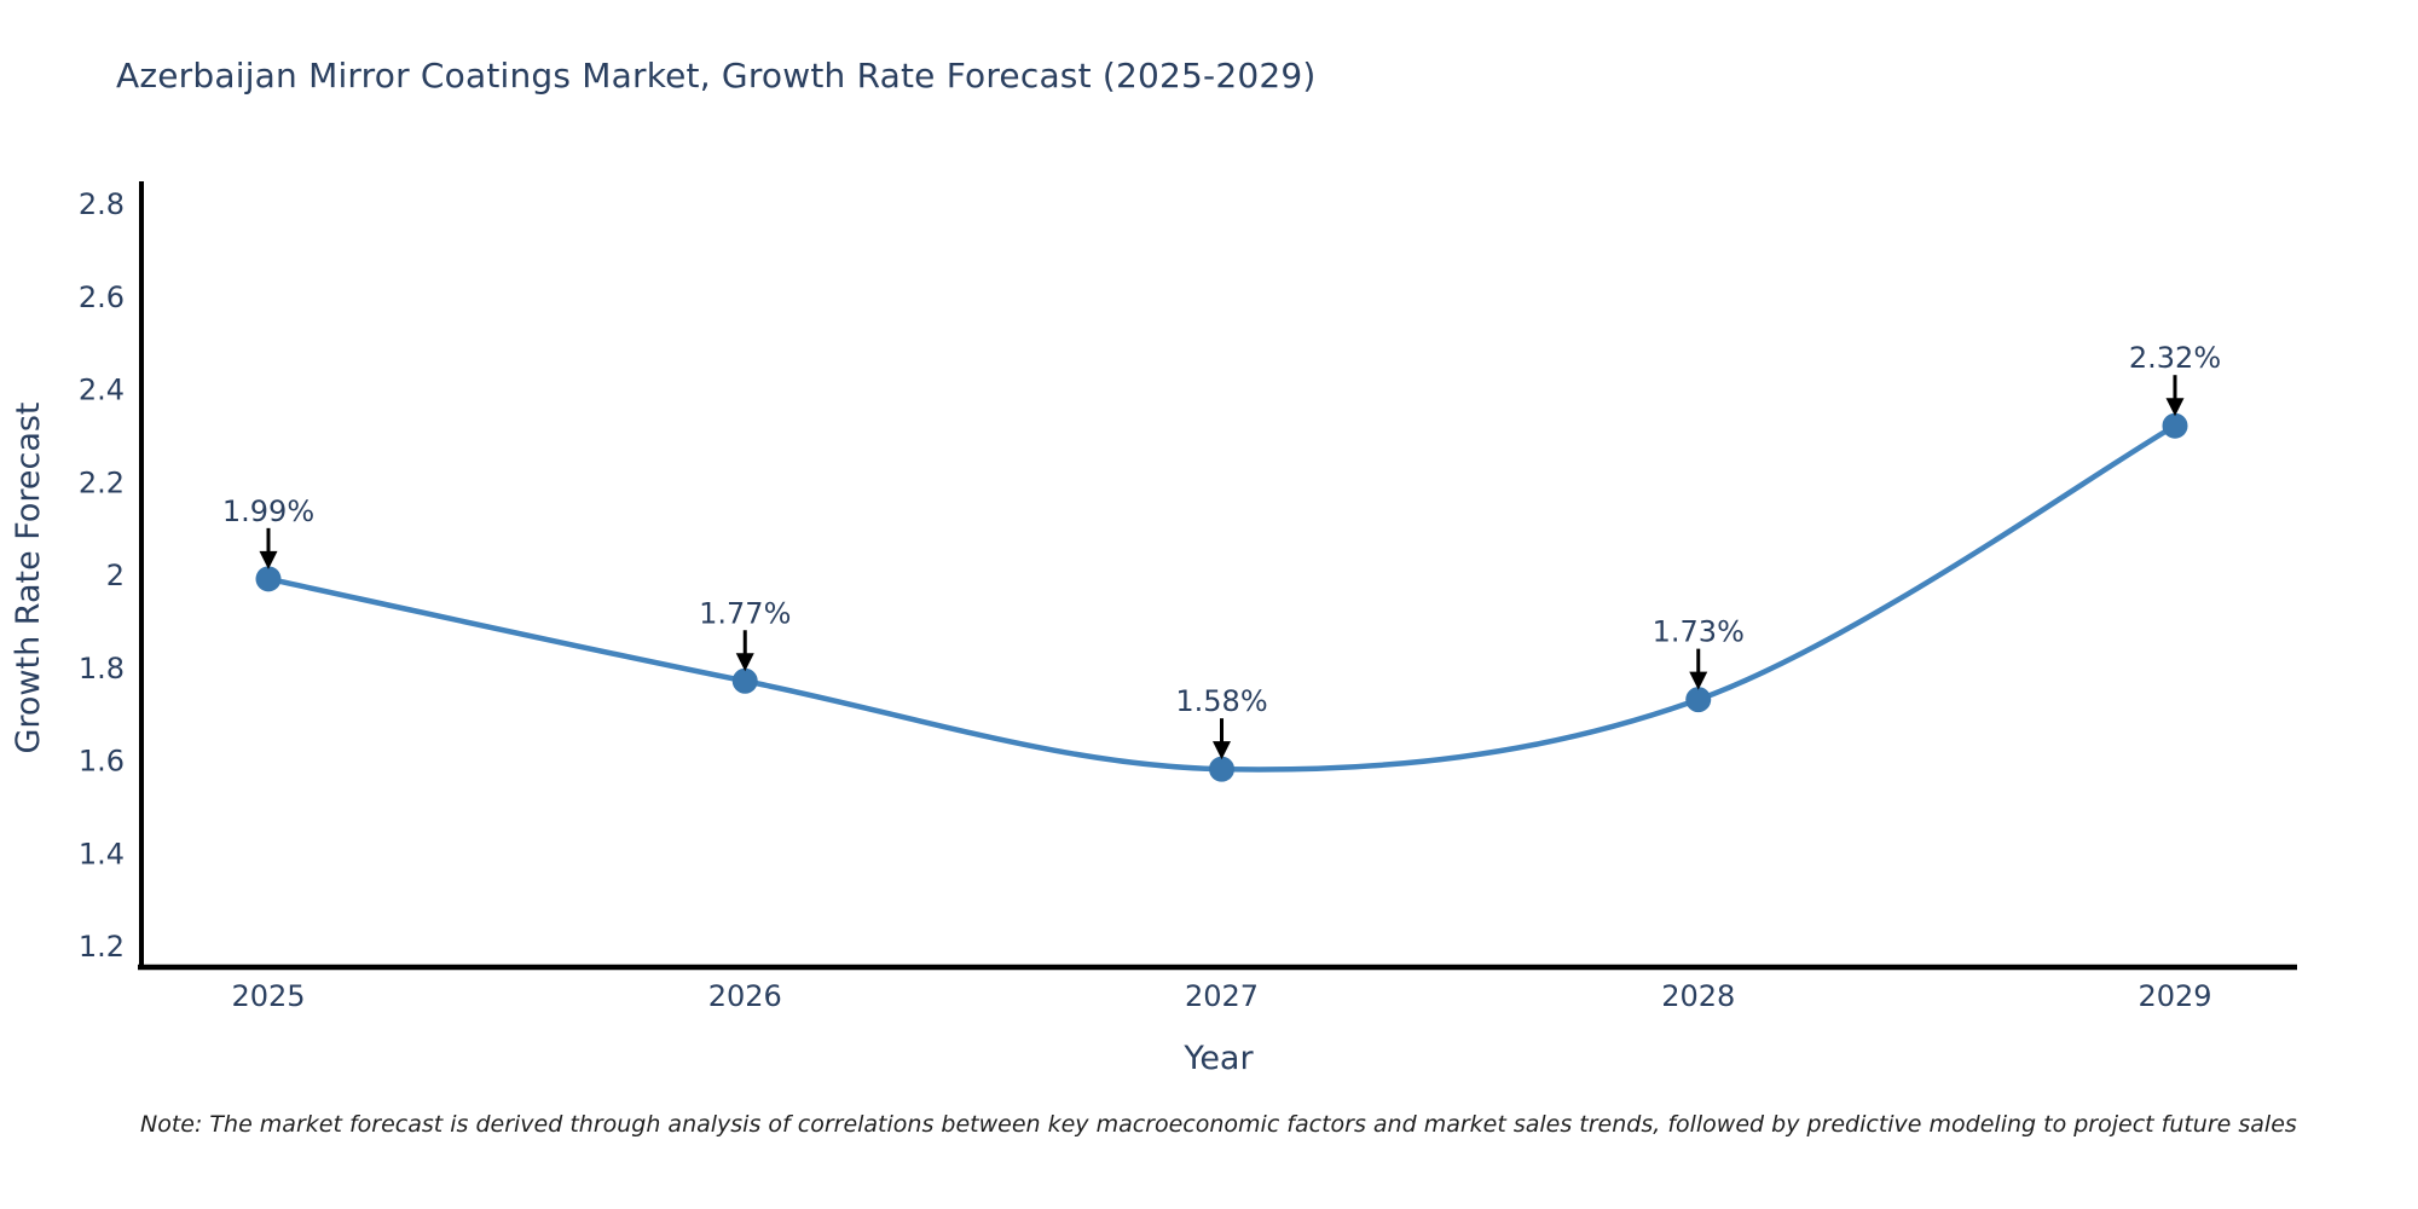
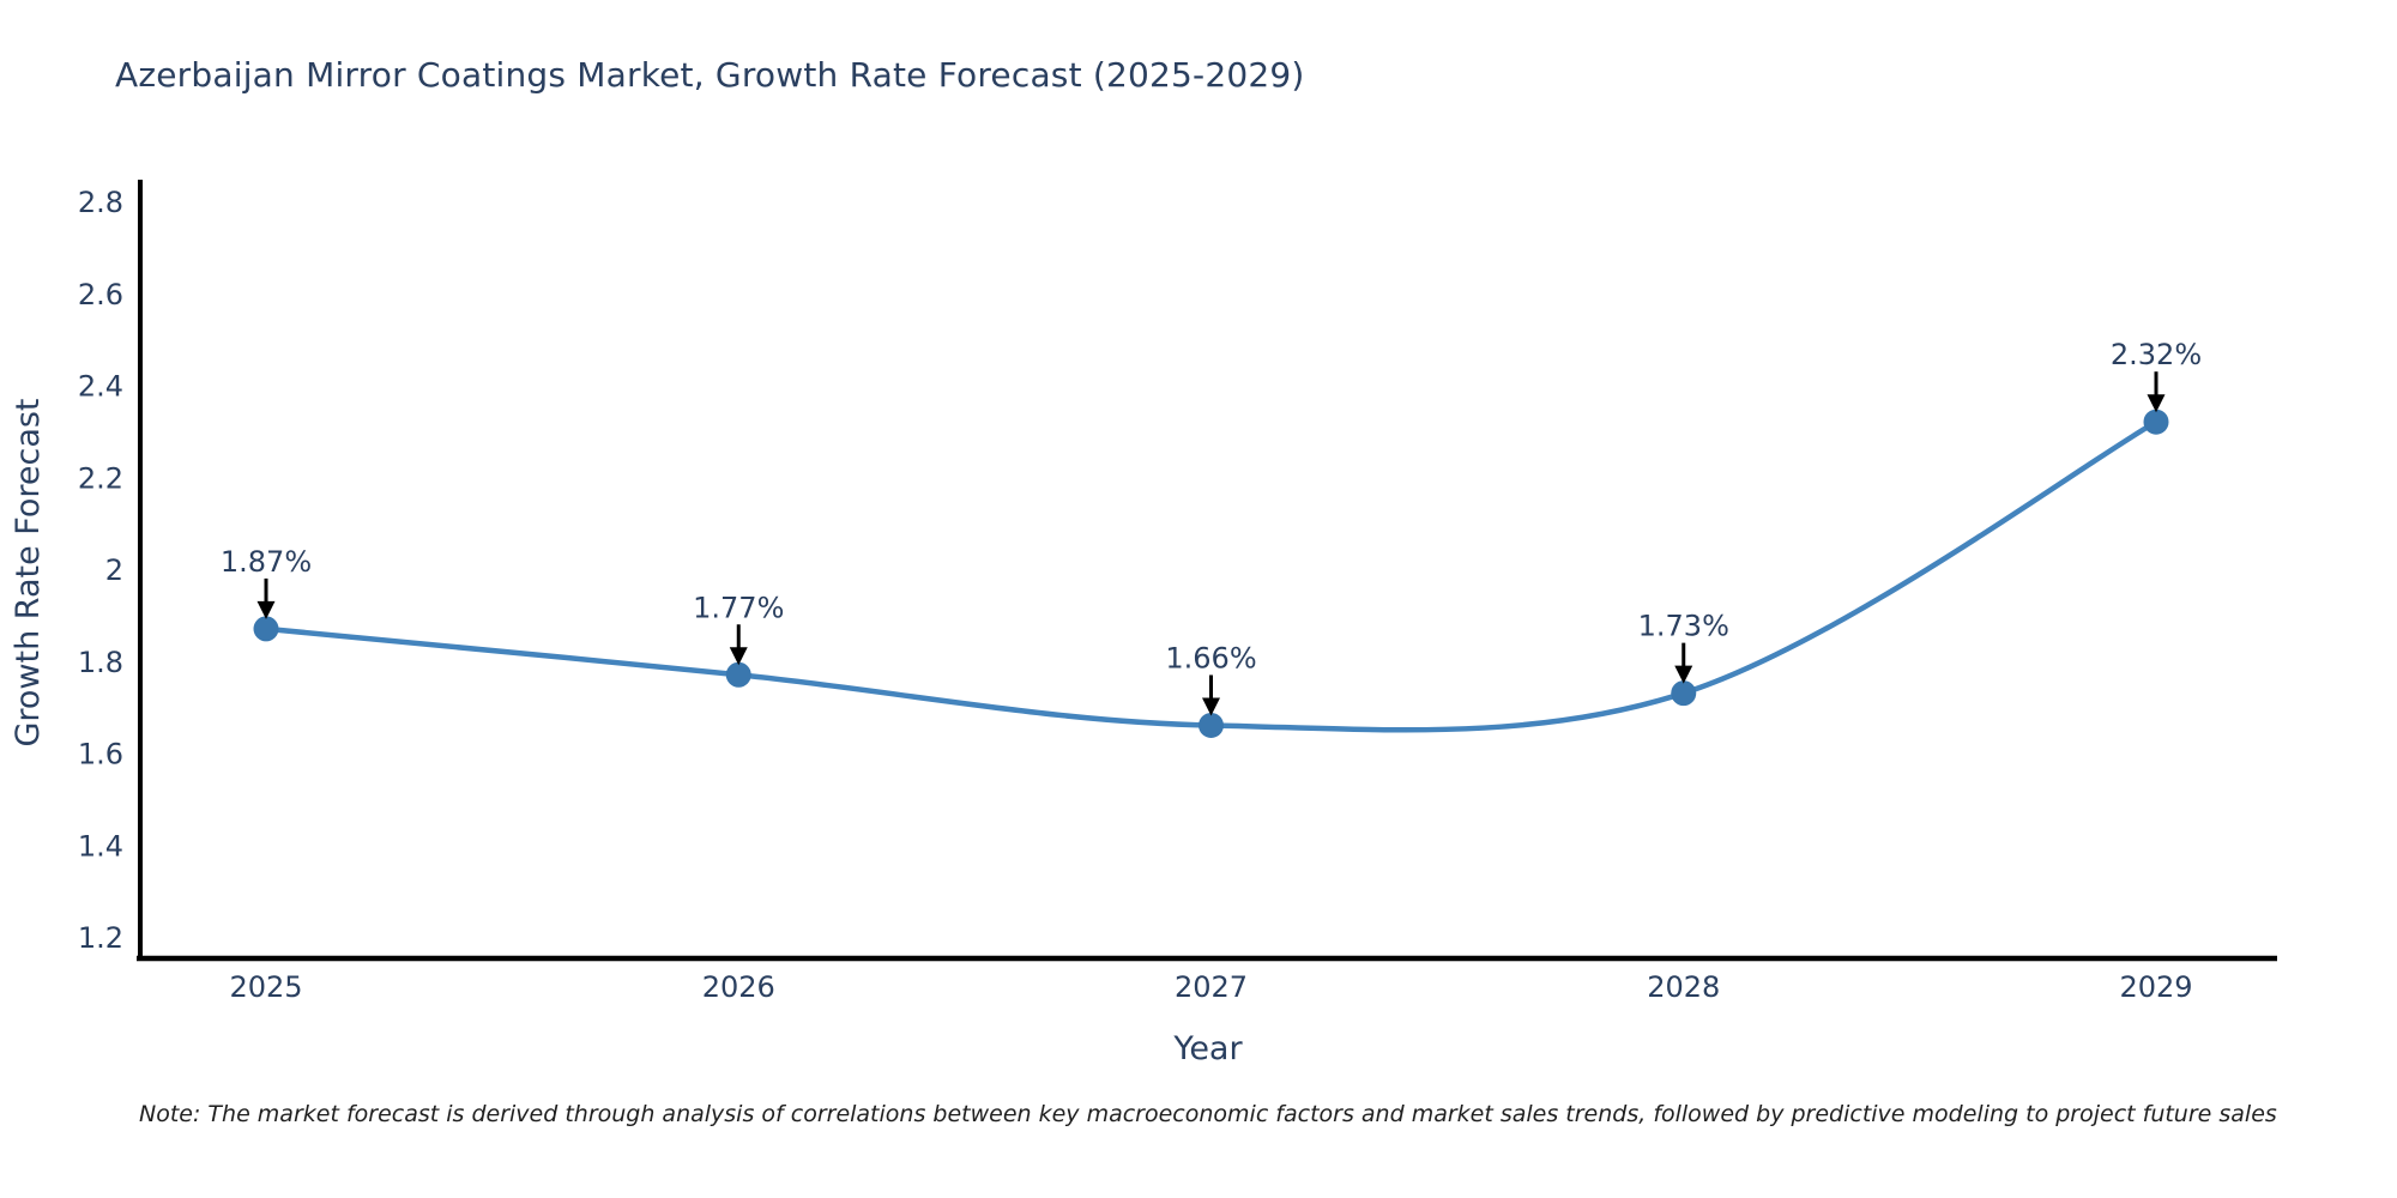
2025: 1.99% -> 1.87%
2027: 1.58% -> 1.66%
